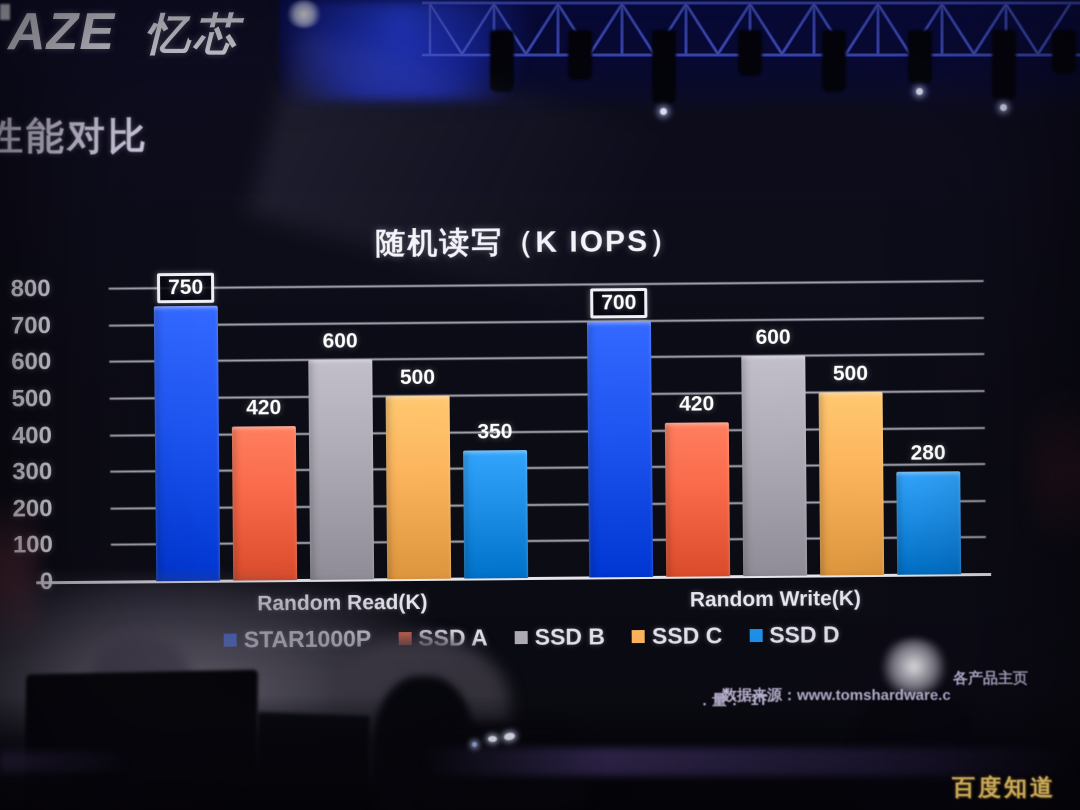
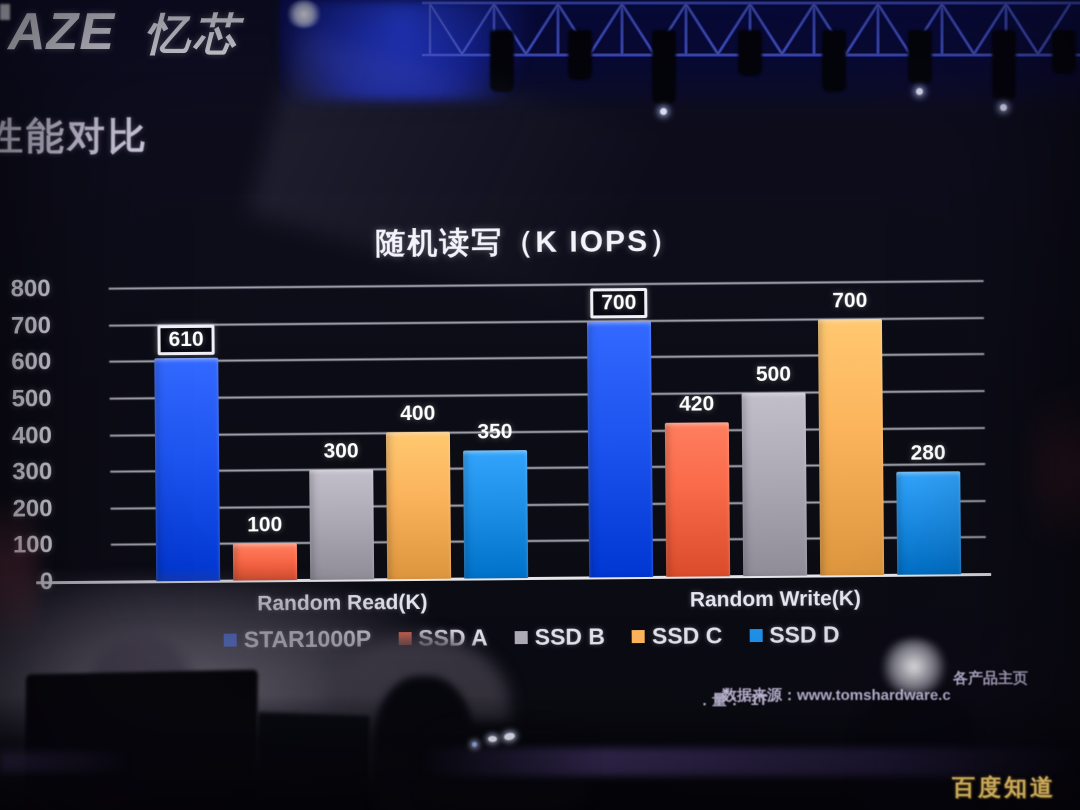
STAR1000P/Random Read(K): 750 -> 610
SSD A/Random Read(K): 420 -> 100
SSD B/Random Read(K): 600 -> 300
SSD C/Random Read(K): 500 -> 400
SSD B/Random Write(K): 600 -> 500
SSD C/Random Write(K): 500 -> 700
